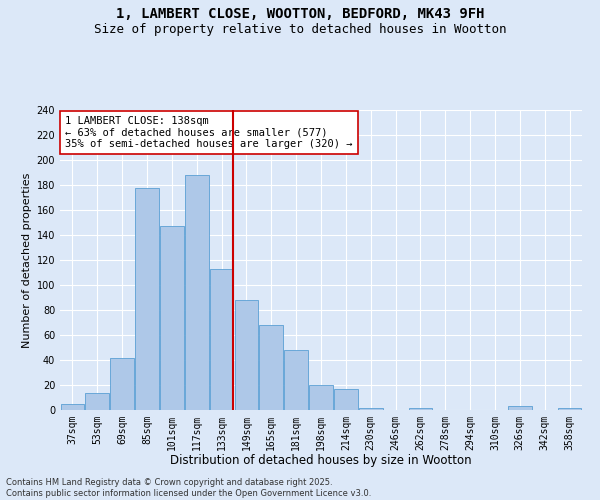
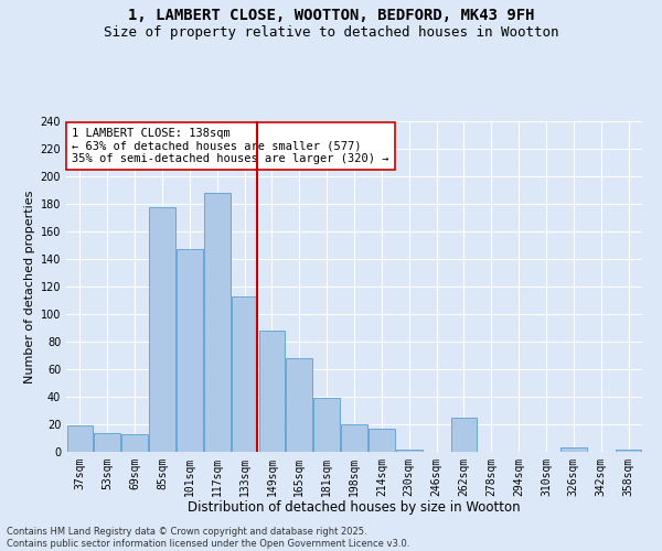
37sqm: 5 -> 19
69sqm: 42 -> 13
181sqm: 48 -> 39
262sqm: 2 -> 25
